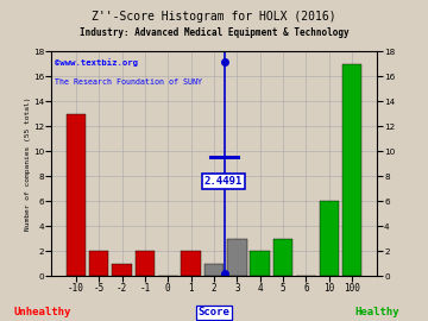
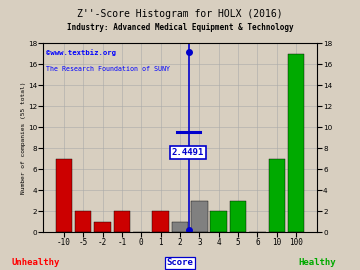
-10: 13 -> 7
10: 6 -> 7
